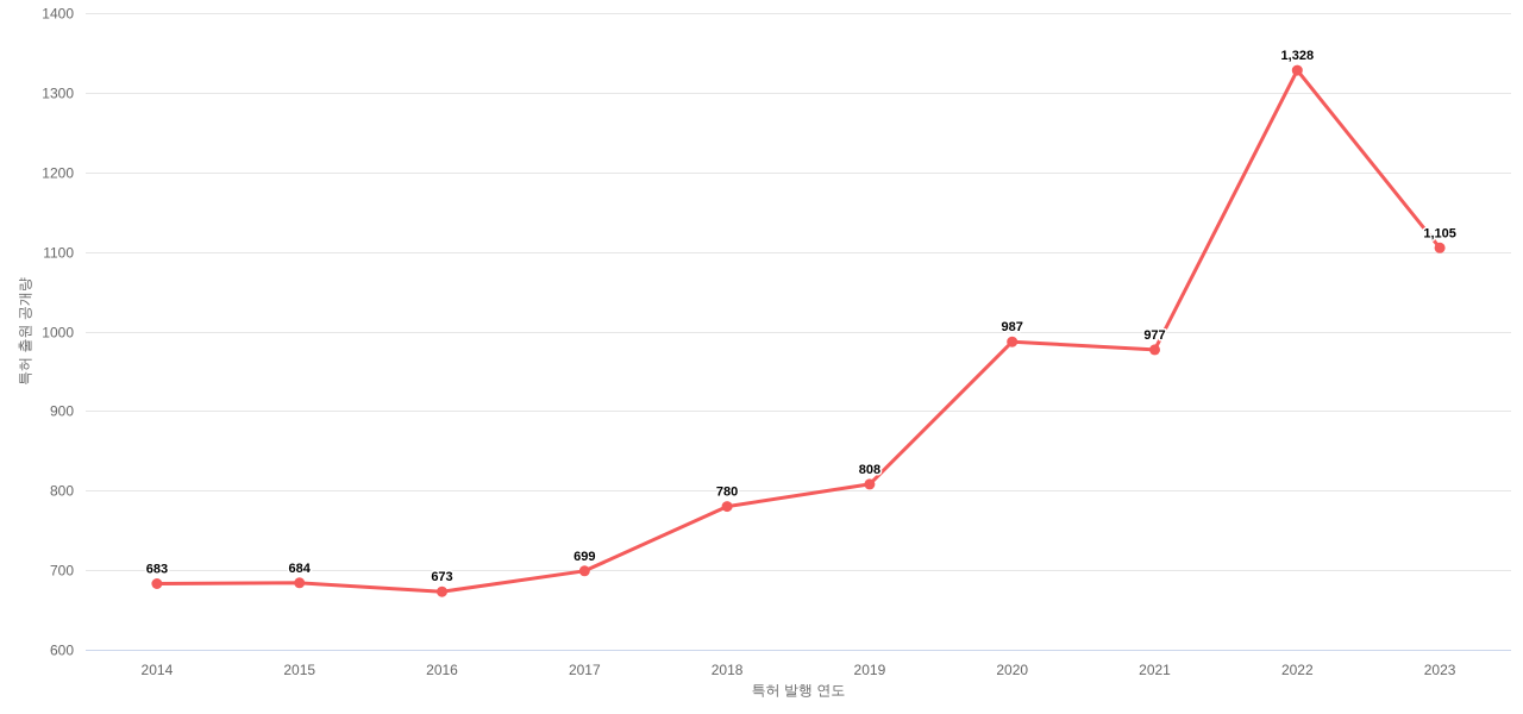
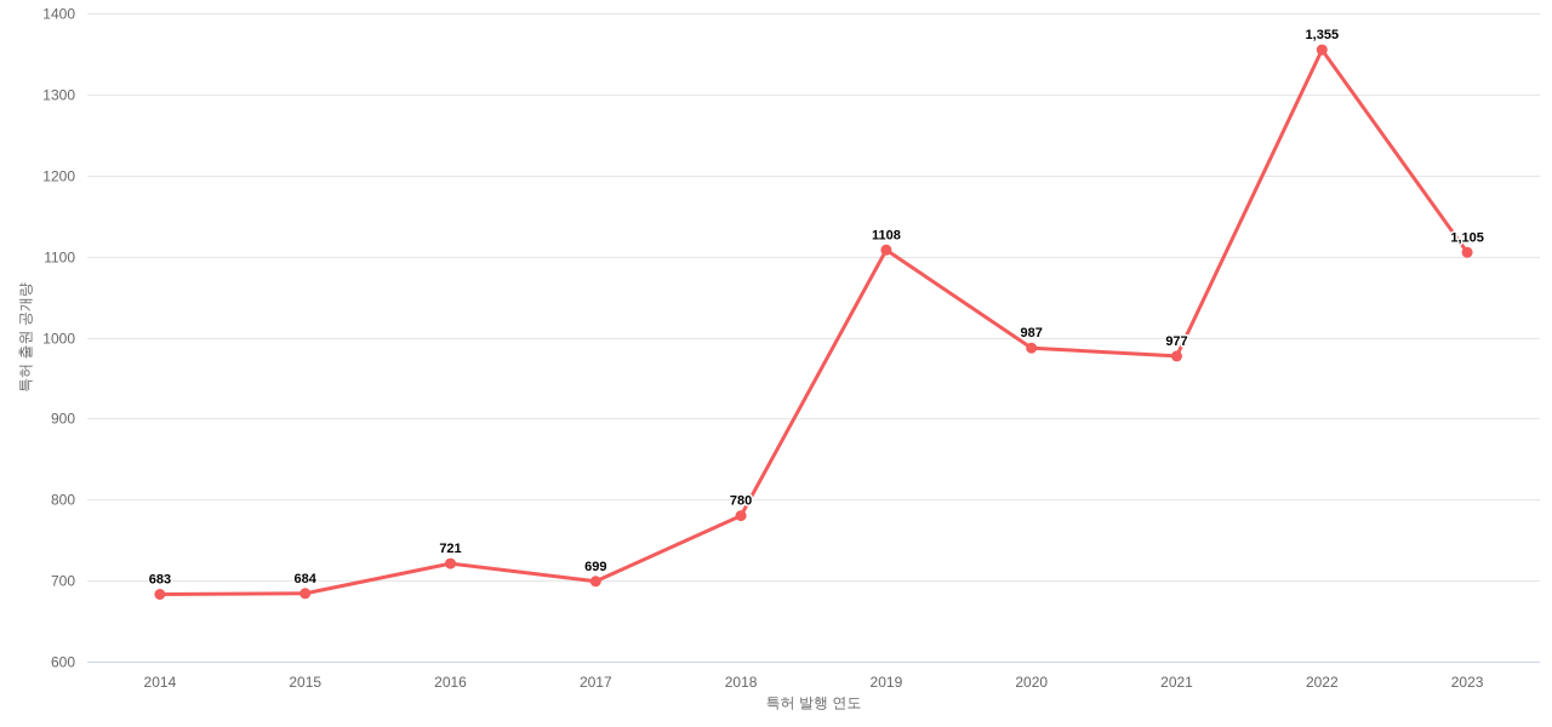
2016: 673 -> 721
2019: 808 -> 1108
2022: 1,328 -> 1,355
